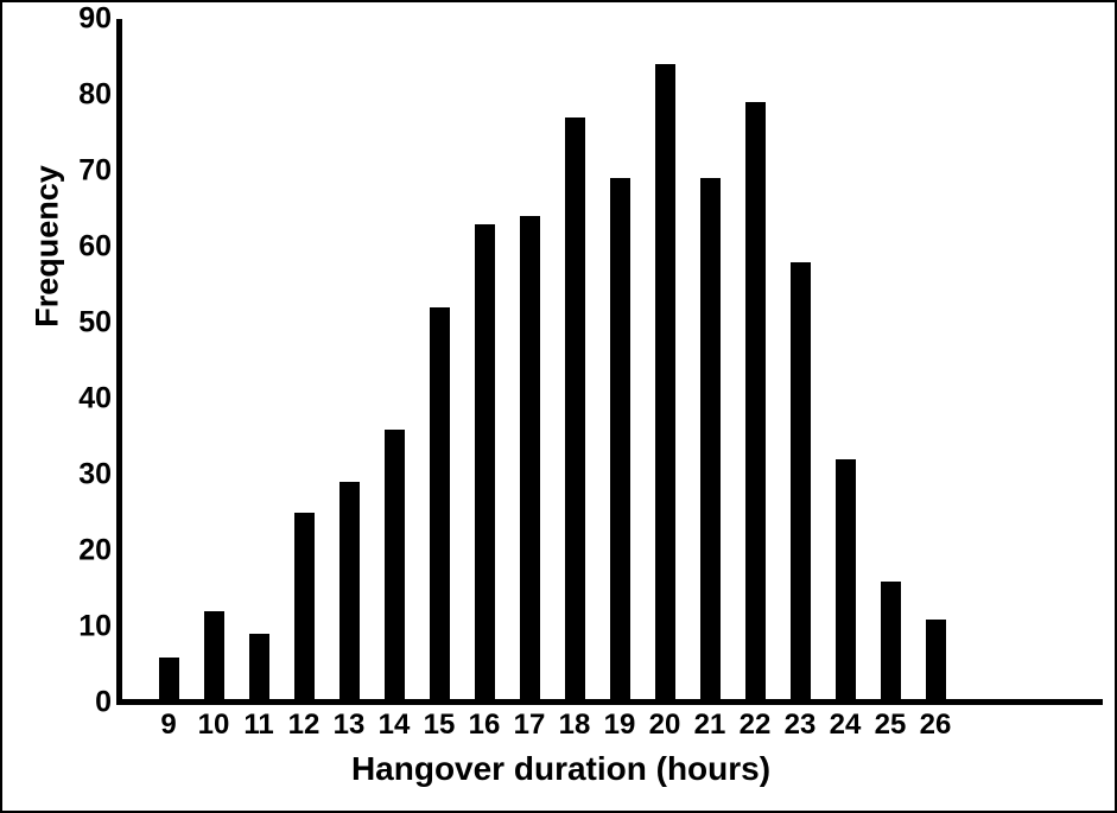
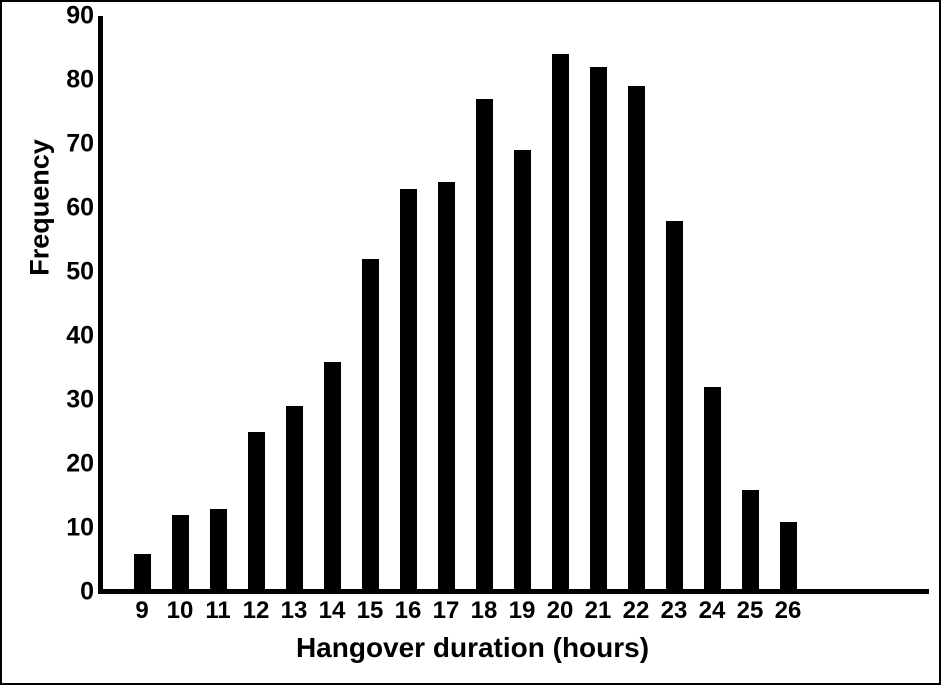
11: 9 -> 13
21: 69 -> 82
